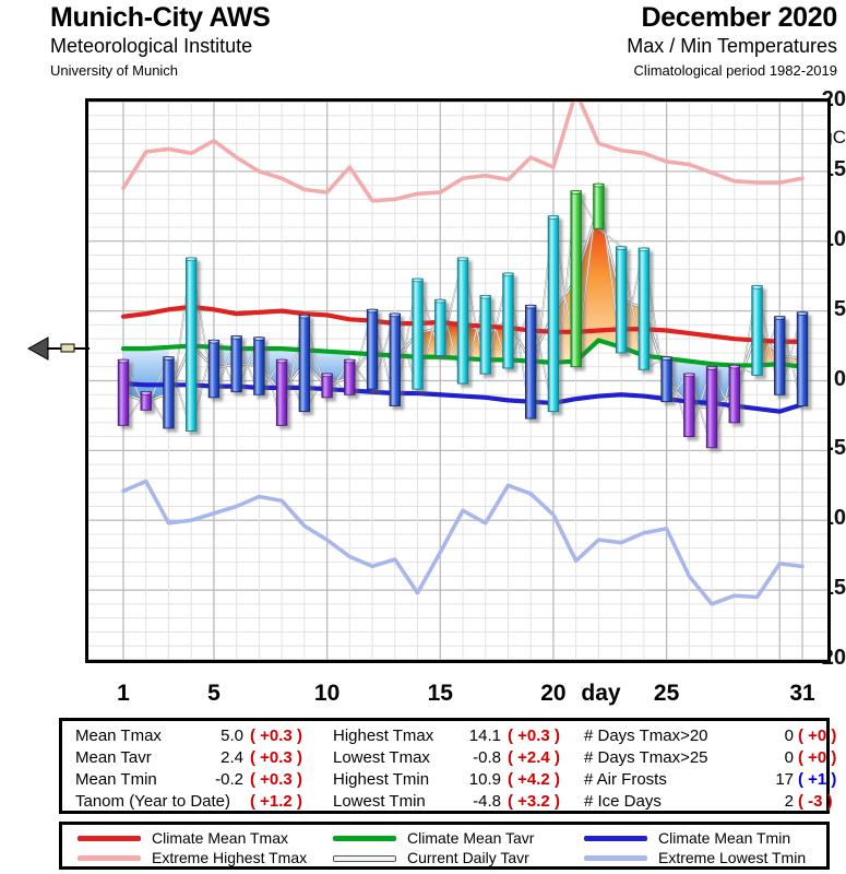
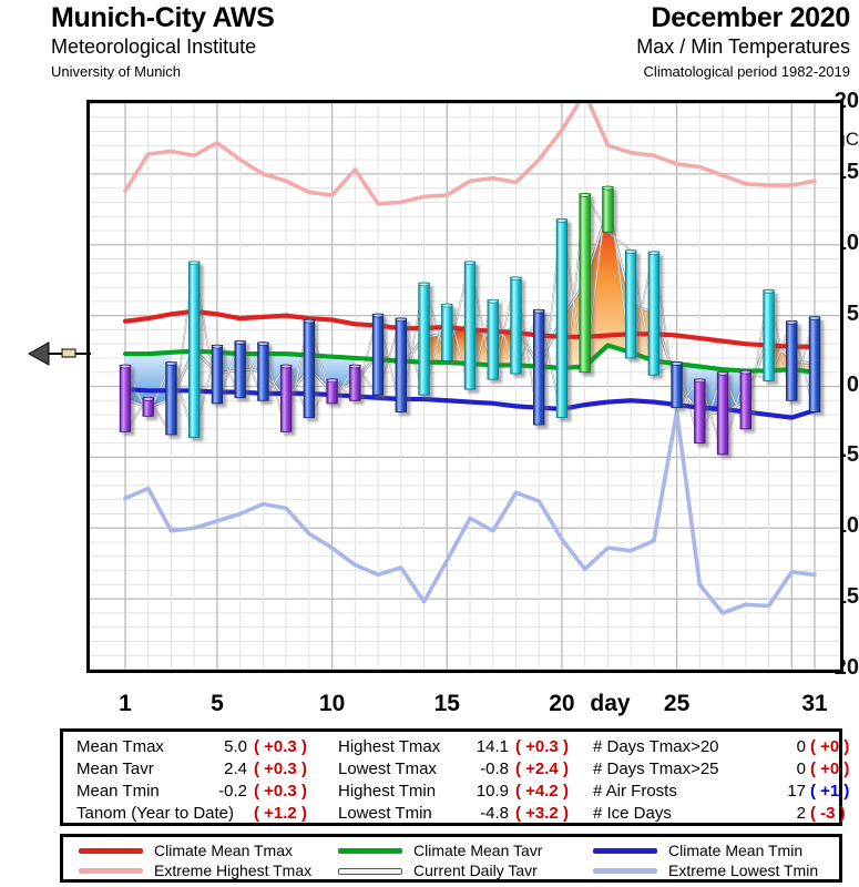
Extreme Highest Tmax/20: 15.3 -> 18.1
Extreme Lowest Tmin/20: -9.6 -> -10.8
Extreme Lowest Tmin/25: -10.6 -> -1.8
